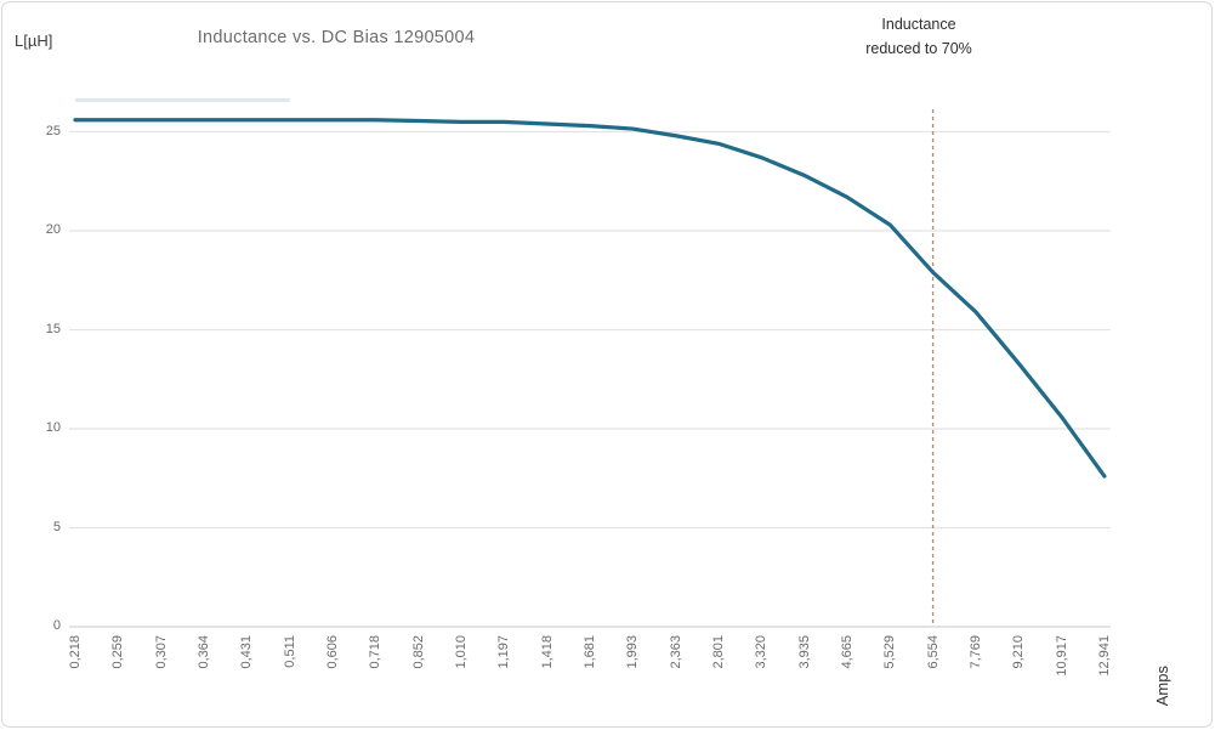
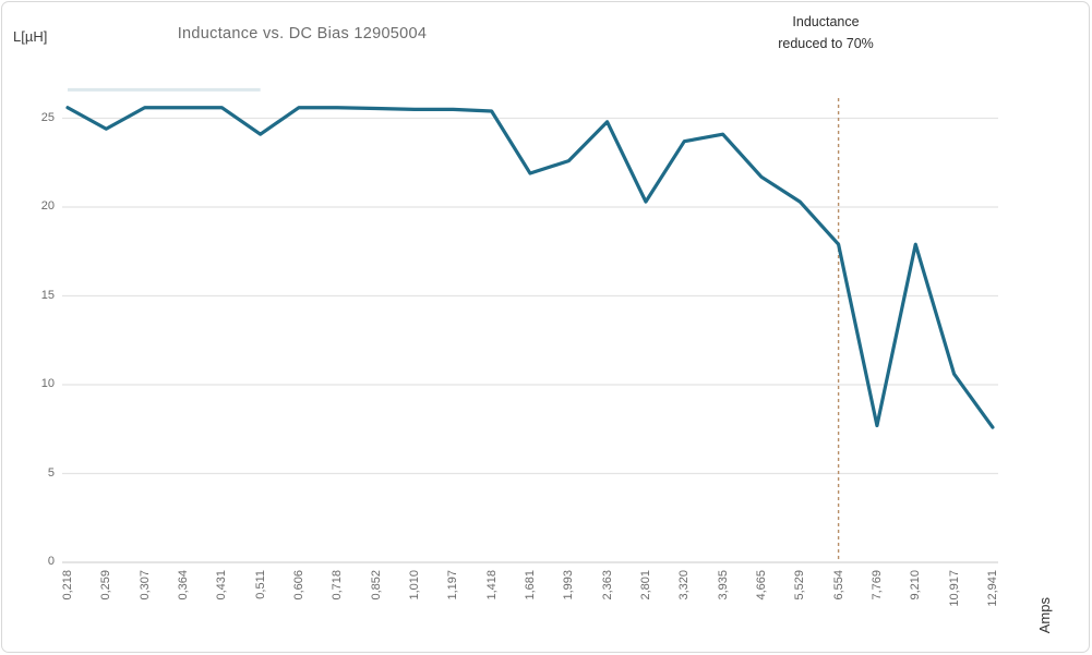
0,259: 25.6 -> 24.4
0,511: 25.6 -> 24.1
1,681: 25.3 -> 21.9
1,993: 25.1 -> 22.6
2,801: 24.4 -> 20.3
3,935: 22.8 -> 24.1
7,769: 15.9 -> 7.7
9,210: 13.3 -> 17.9
